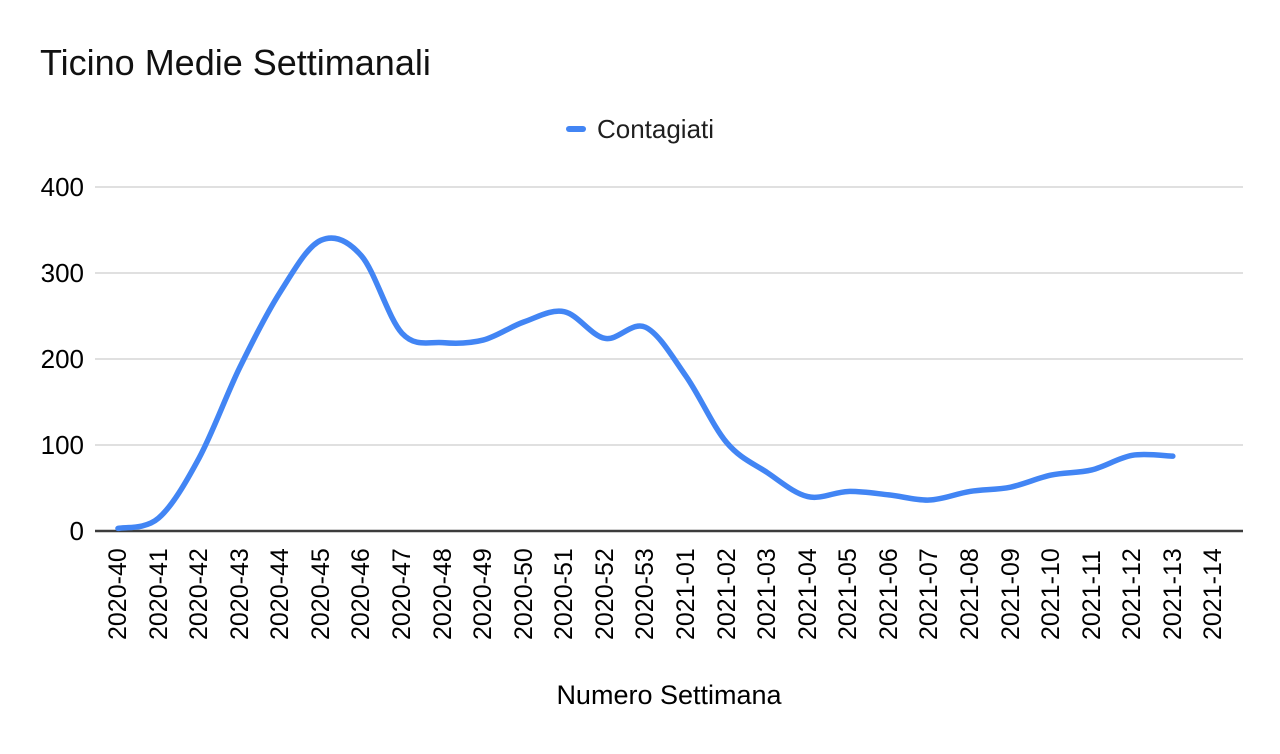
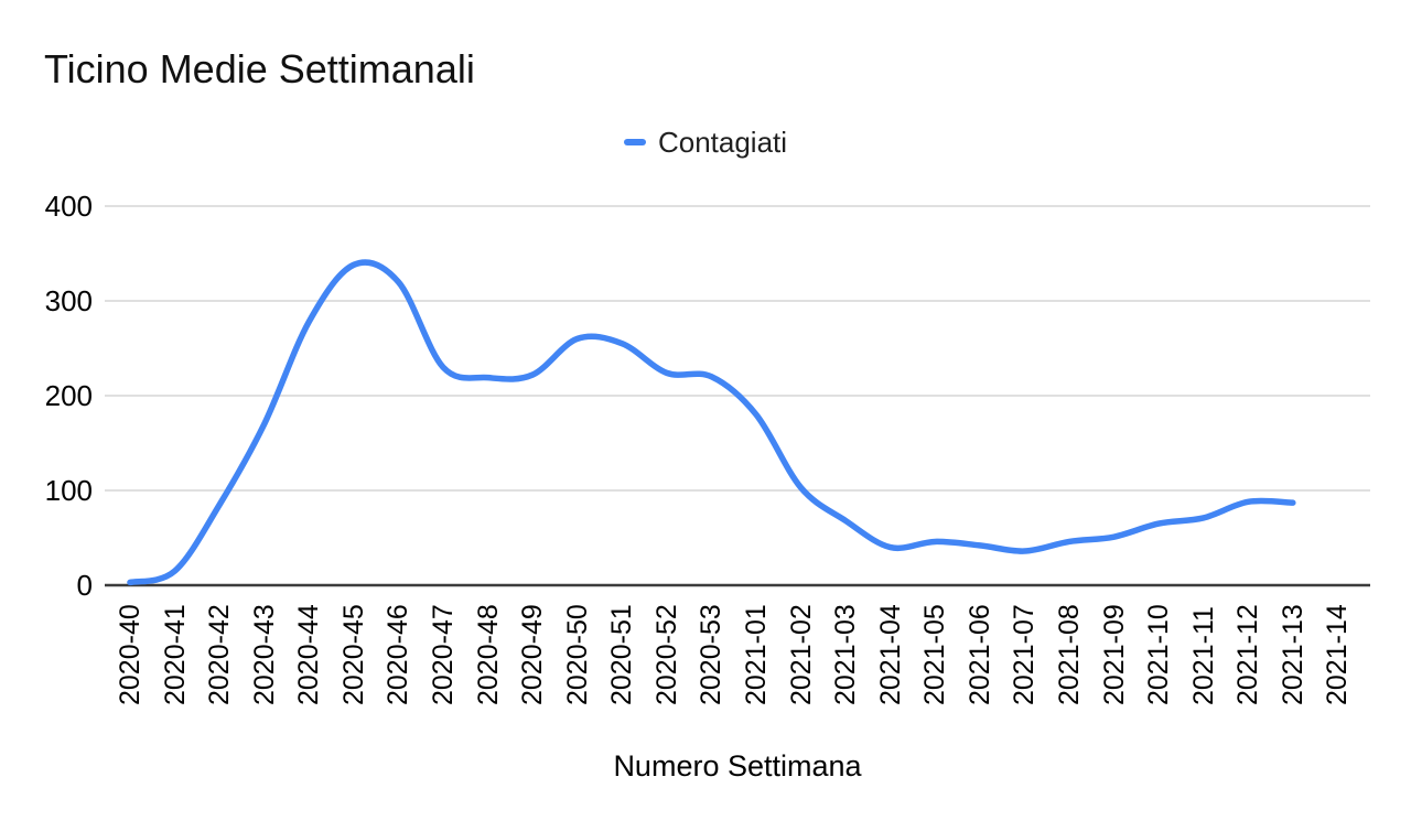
2020-43: 190 -> 170
2020-50: 240 -> 260
2020-53: 240 -> 220
